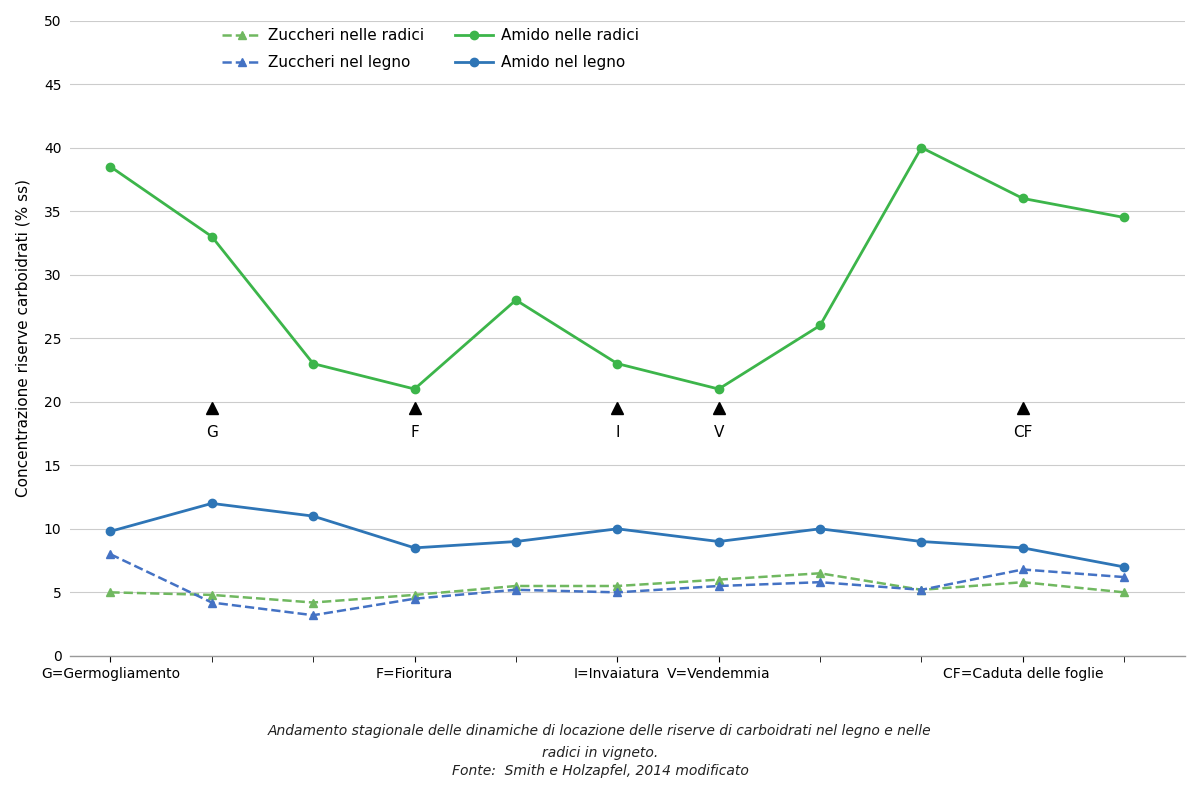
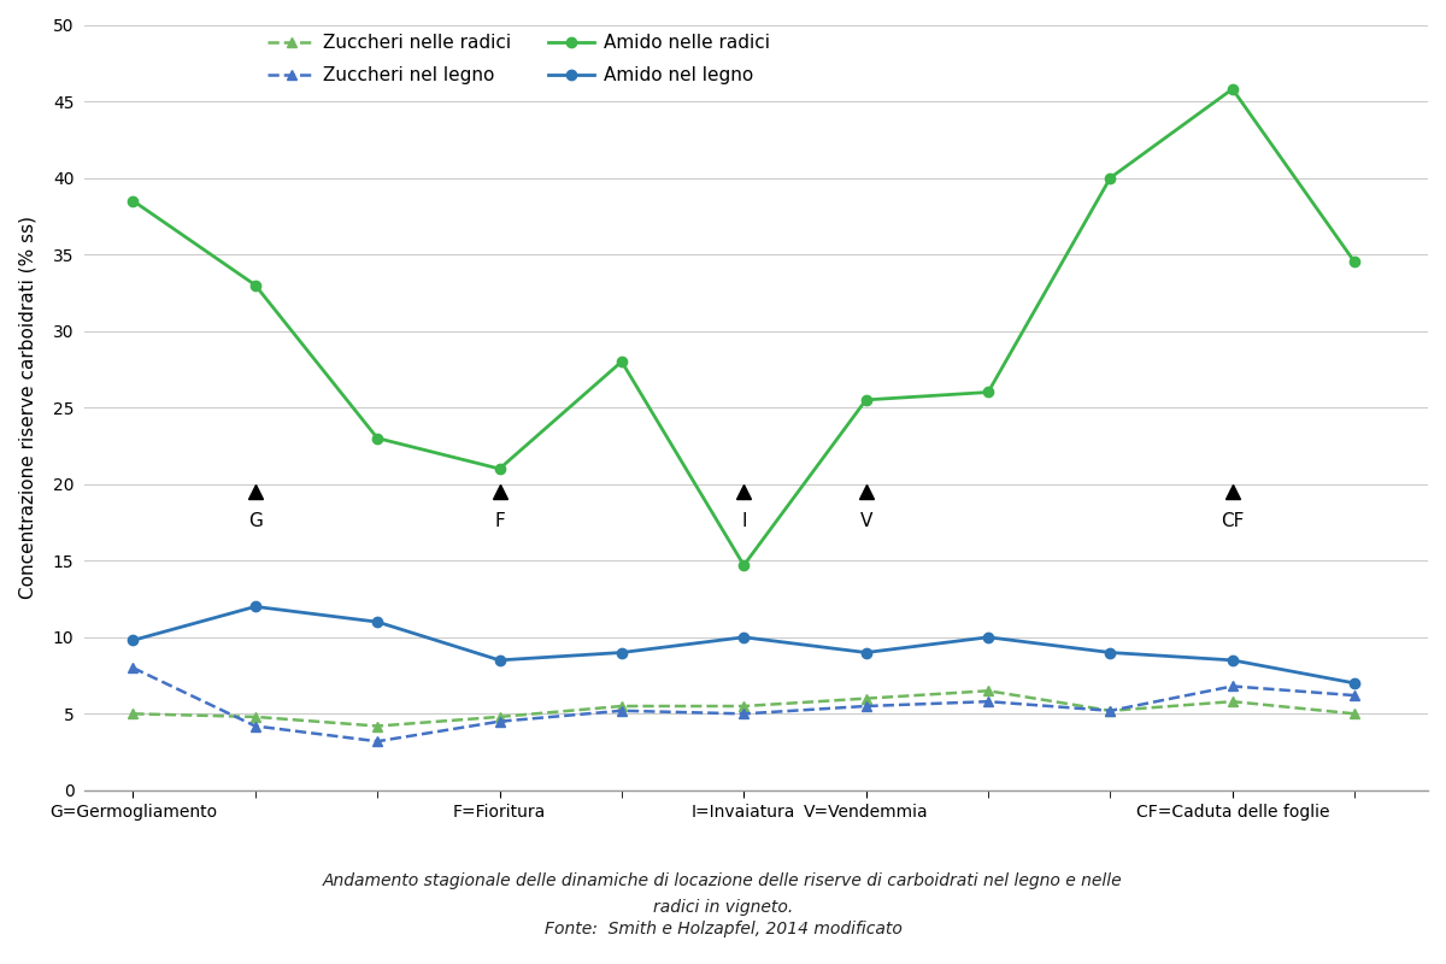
Amido nelle radici/I=Invaiatura: 23.0 -> 14.7
Amido nelle radici/V=Vendemmia: 21.0 -> 25.5
Amido nelle radici/CF=Caduta delle foglie: 36.0 -> 45.8
